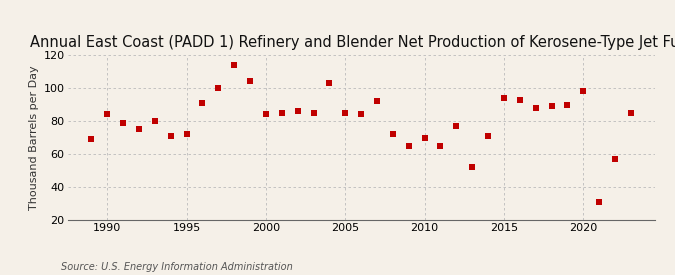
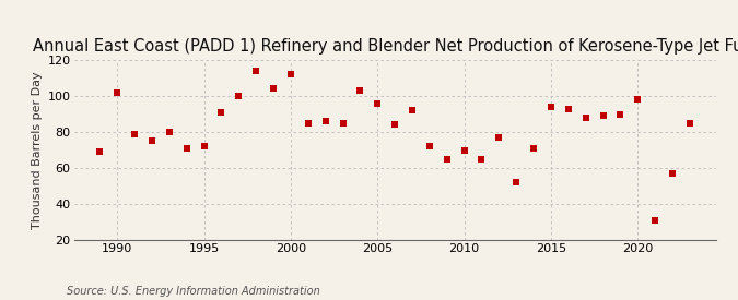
1990: 84 -> 102
2000: 84 -> 112
2005: 85 -> 96
